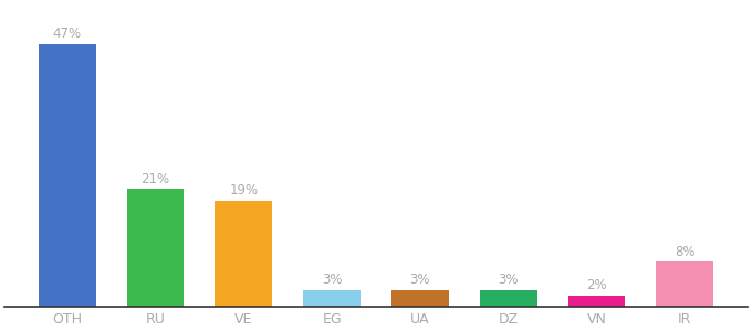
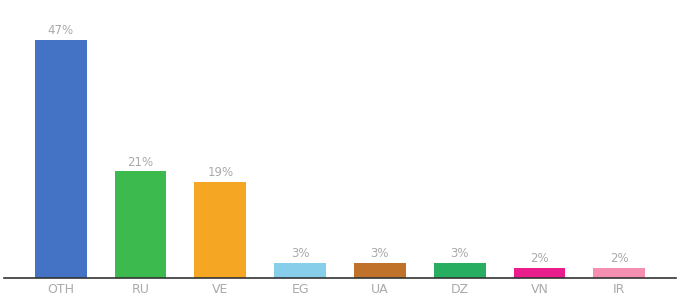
IR: 8% -> 2%
